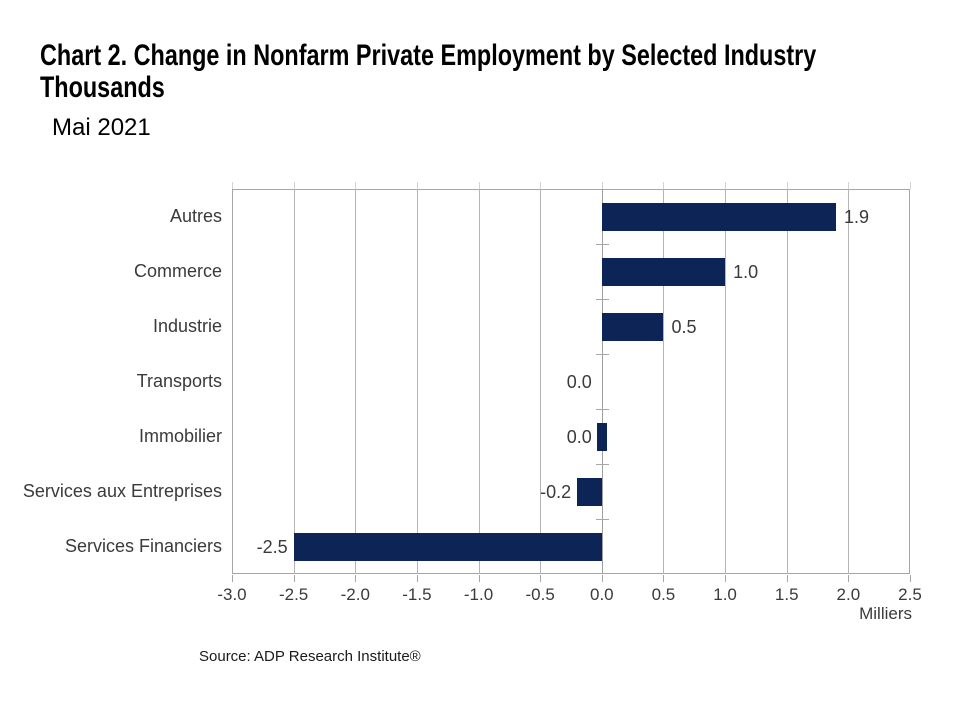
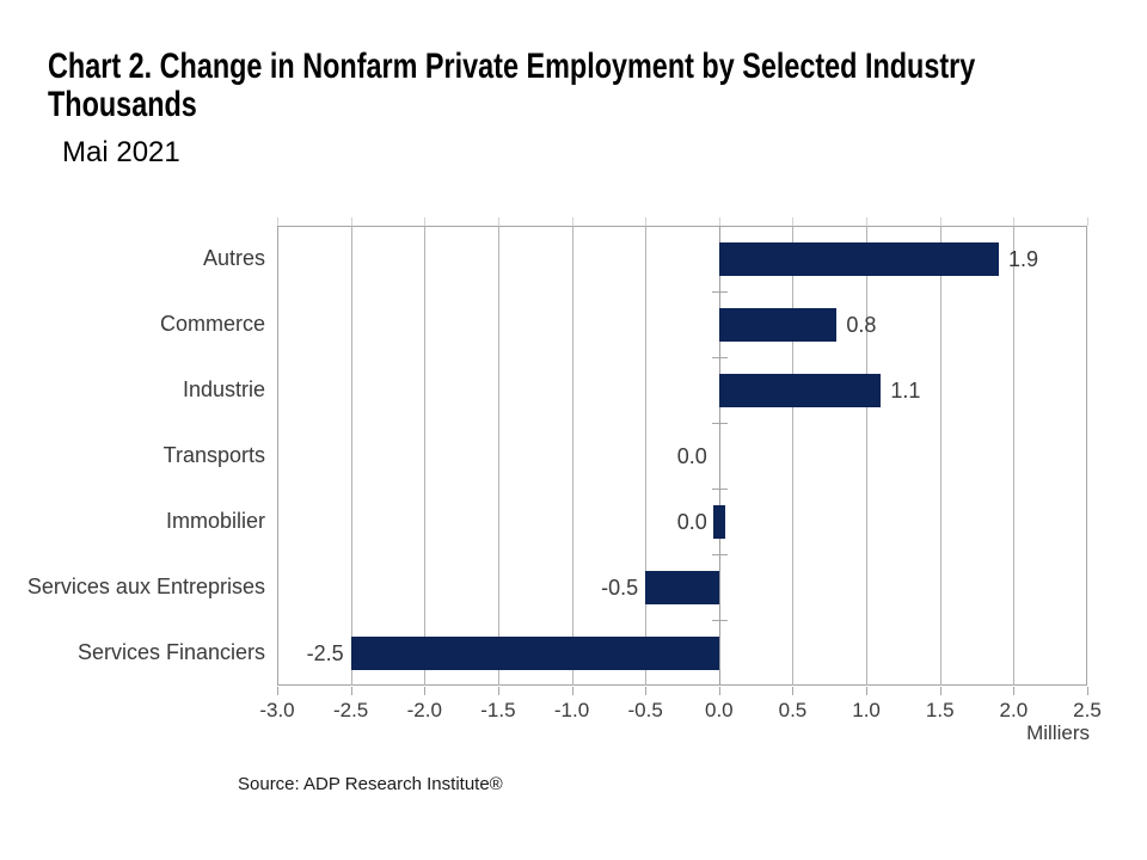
Commerce: 1.0 -> 0.8
Industrie: 0.5 -> 1.1
Services aux Entreprises: -0.2 -> -0.5
